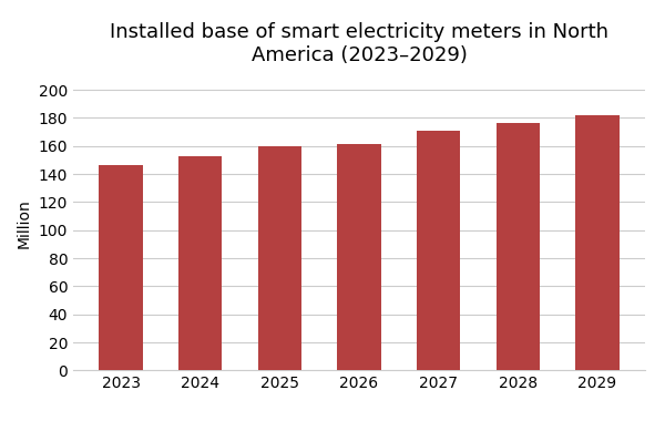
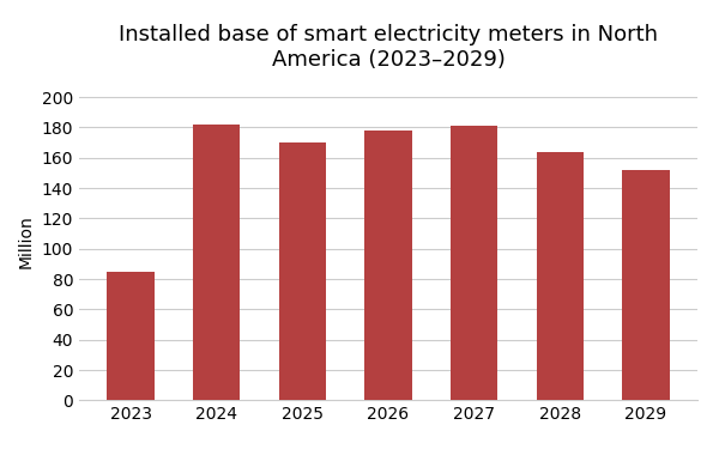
2023: 146 -> 85
2024: 153 -> 182
2025: 160 -> 170
2026: 161 -> 178
2027: 171 -> 181
2028: 176 -> 164
2029: 182 -> 152
